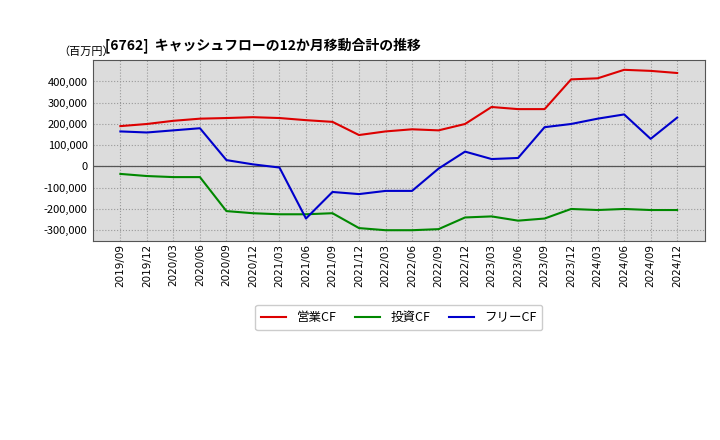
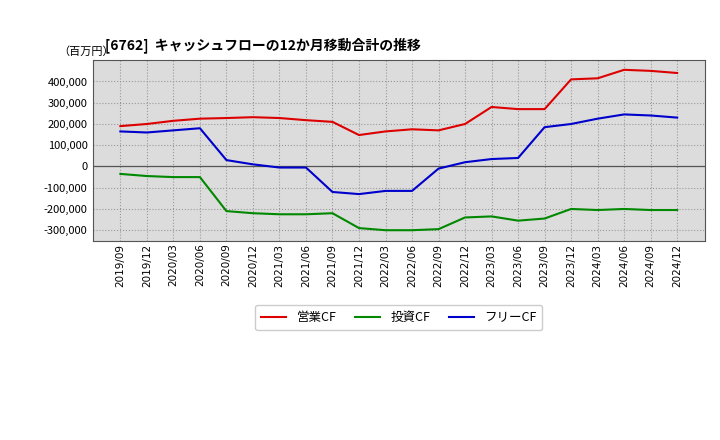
フリーCF/2021/06: -245,000 -> -5,000
フリーCF/2022/12: 70,000 -> 20,000
フリーCF/2024/09: 130,000 -> 240,000
